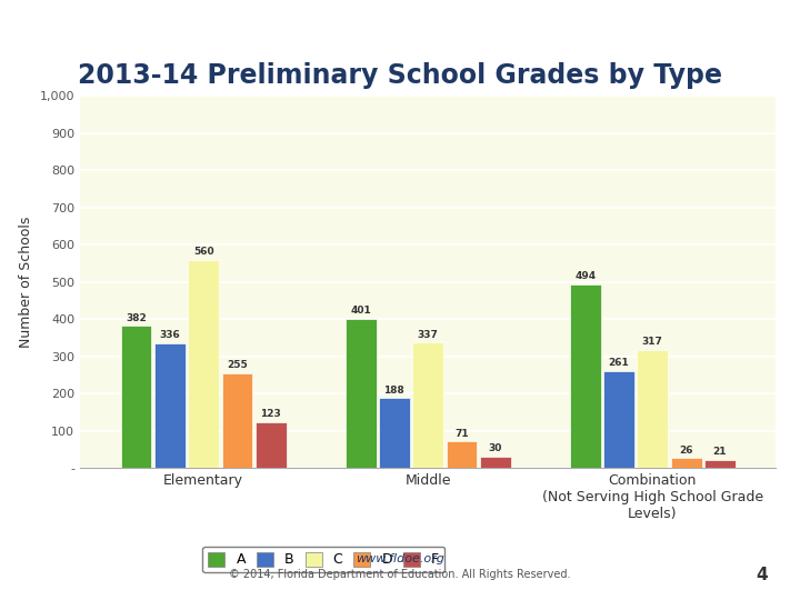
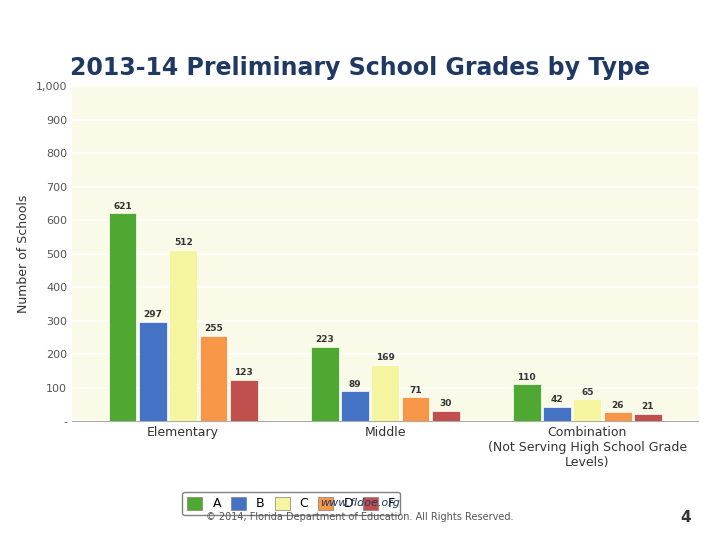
A/Elementary: 382 -> 621
B/Elementary: 336 -> 297
C/Elementary: 560 -> 512
A/Middle: 401 -> 223
B/Middle: 188 -> 89
C/Middle: 337 -> 169
A/Combination (Not Serving High School Grade Levels): 494 -> 110
B/Combination (Not Serving High School Grade Levels): 261 -> 42
C/Combination (Not Serving High School Grade Levels): 317 -> 65
